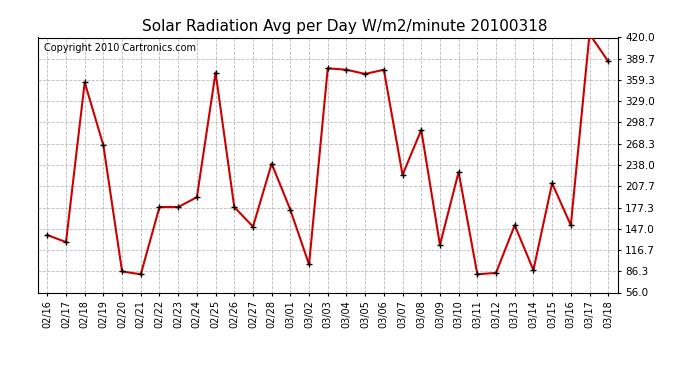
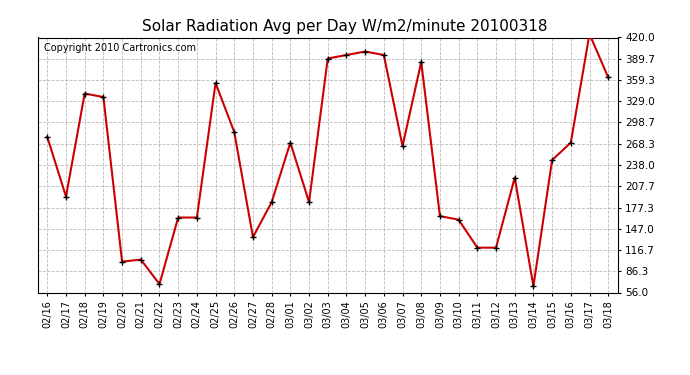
02/16: 138 -> 278
02/17: 128 -> 193
02/18: 356 -> 340
02/19: 266 -> 335
02/20: 86 -> 100
02/21: 82 -> 103
02/22: 178 -> 68
02/23: 178 -> 163
02/24: 192 -> 163
02/25: 370 -> 355
02/26: 178 -> 285
02/27: 150 -> 135
02/28: 240 -> 185
03/01: 174 -> 270
03/02: 96 -> 185
03/03: 376 -> 390
03/04: 374 -> 395
03/05: 368 -> 400
03/06: 374 -> 395
03/07: 224 -> 265
03/08: 288 -> 385
03/09: 124 -> 165
03/10: 228 -> 160
03/11: 82 -> 120
03/12: 84 -> 120
03/13: 152 -> 220
03/14: 88 -> 65
03/15: 212 -> 245
03/16: 152 -> 270
03/18: 386 -> 363
